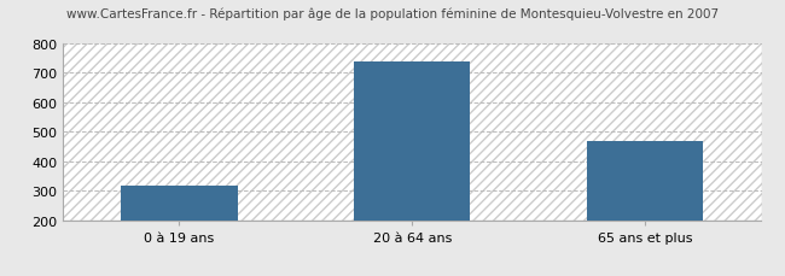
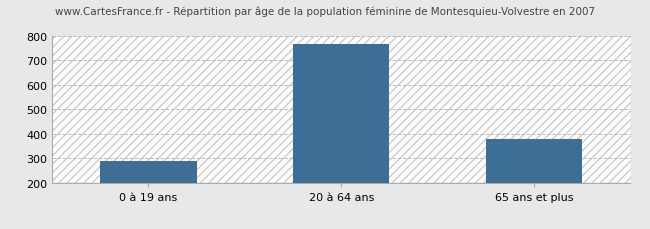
0 à 19 ans: 320 -> 290
20 à 64 ans: 740 -> 765
65 ans et plus: 470 -> 380
